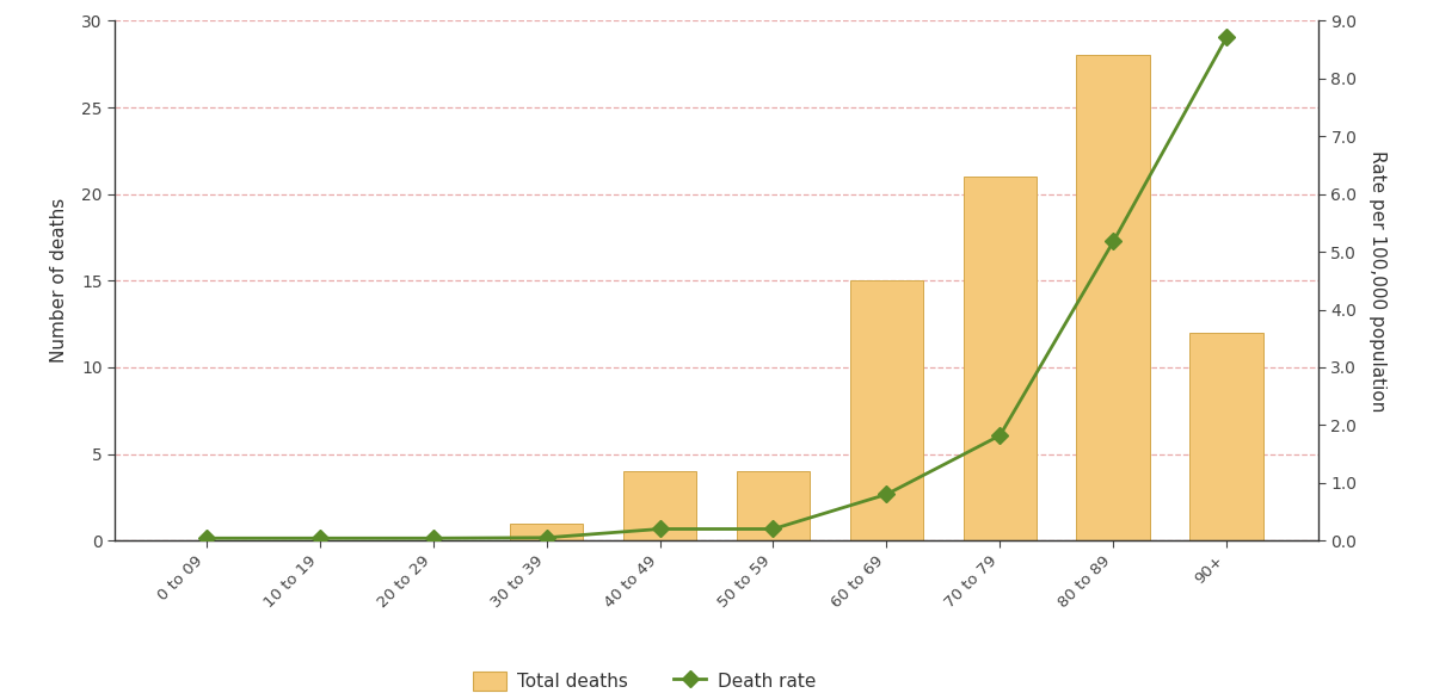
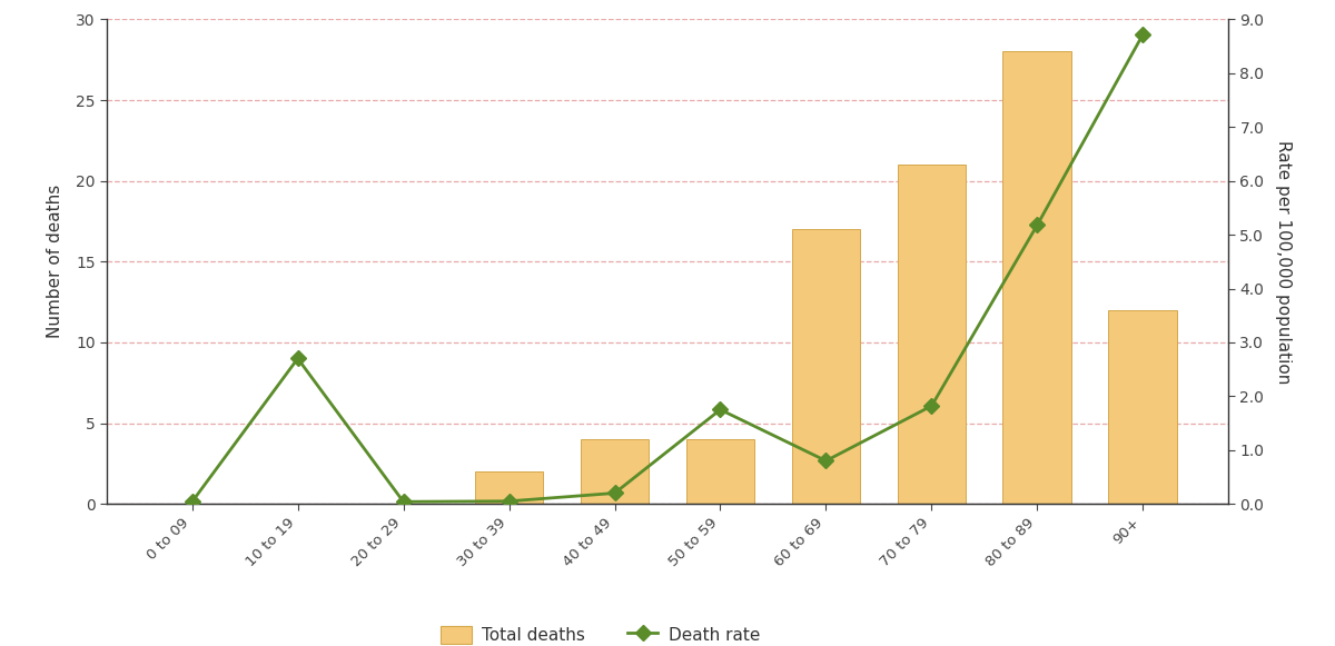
Death rate/10 to 19: 0.04 -> 2.70
Total deaths/30 to 39: 1 -> 2
Death rate/50 to 59: 0.20 -> 1.75
Total deaths/60 to 69: 15 -> 17
